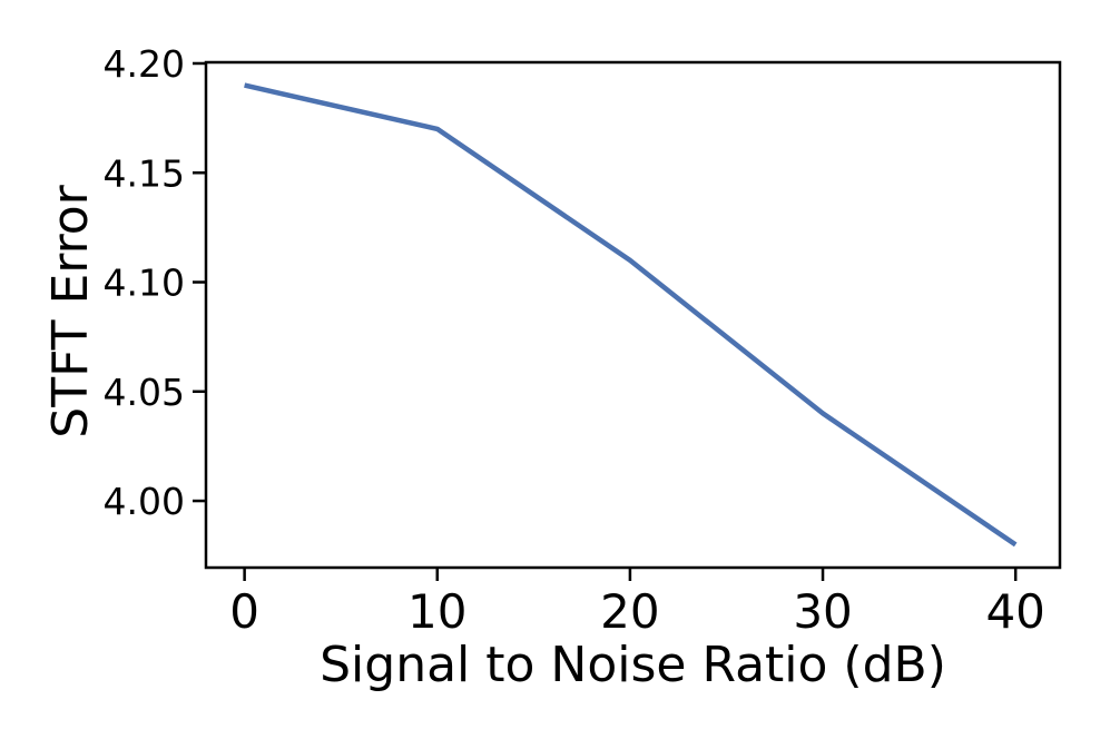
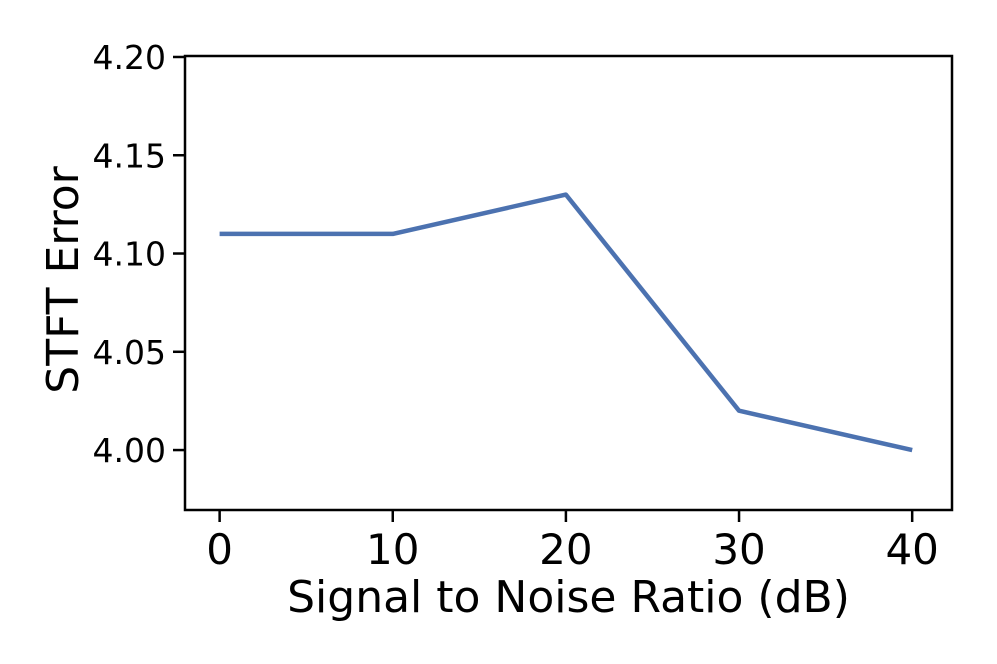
0: 4.19 -> 4.11
10: 4.17 -> 4.11
20: 4.11 -> 4.13
30: 4.04 -> 4.02
40: 3.98 -> 4.00
